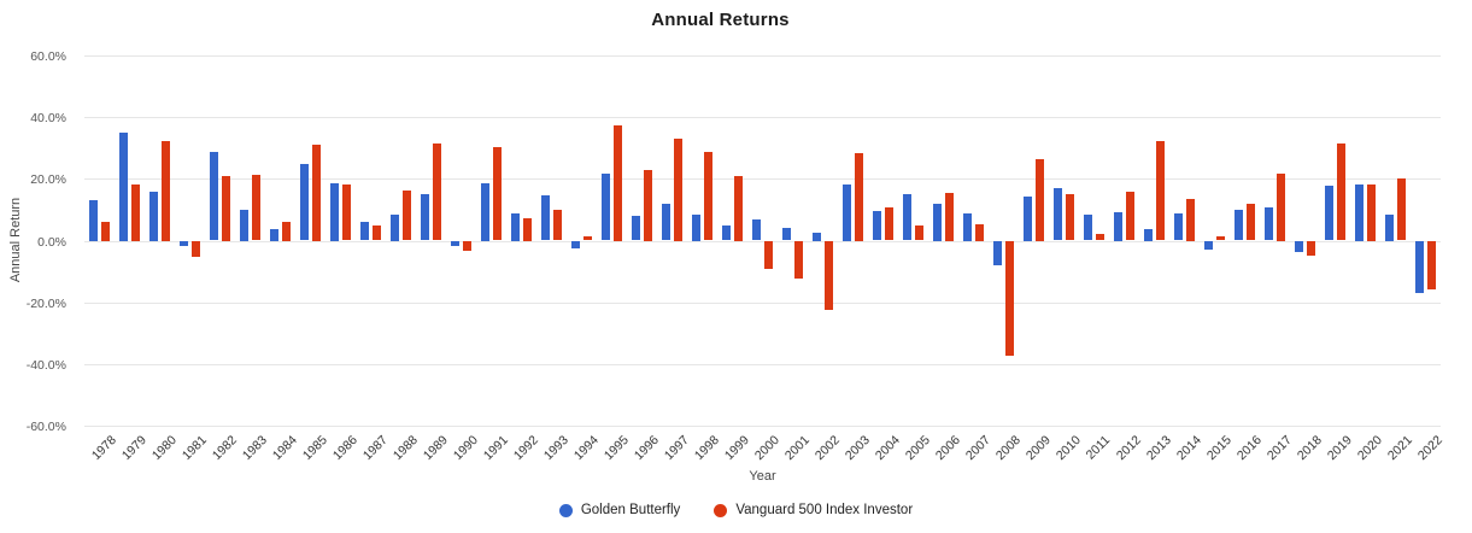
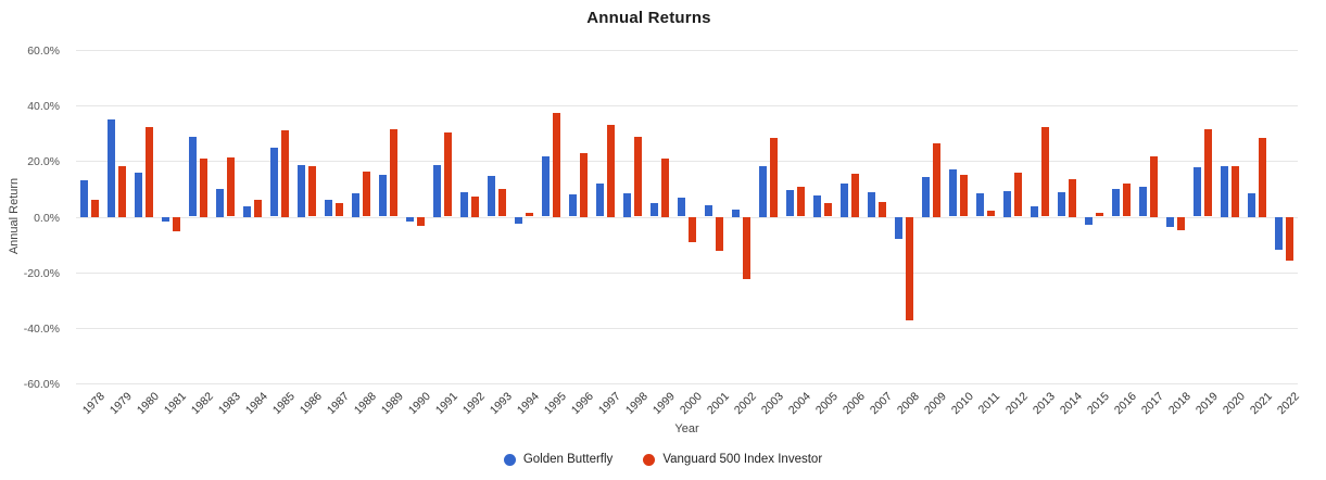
Golden Butterfly/2005: 15% -> 8%
Vanguard 500 Index Investor/2021: 20% -> 28%
Golden Butterfly/2022: -17% -> -12%
